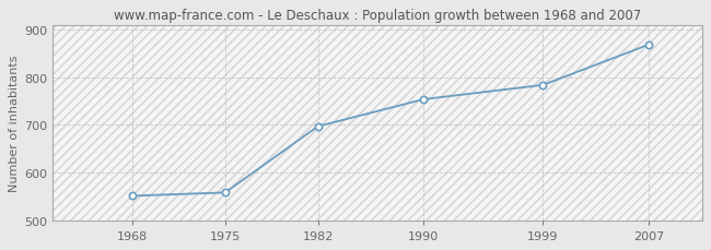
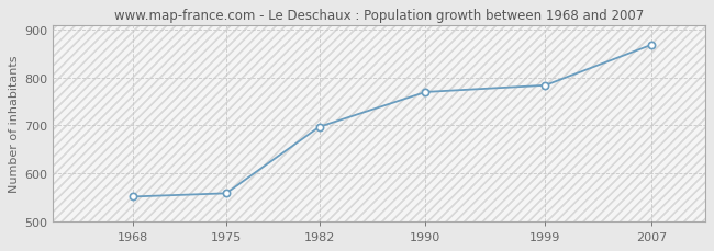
1990: 754 -> 770
